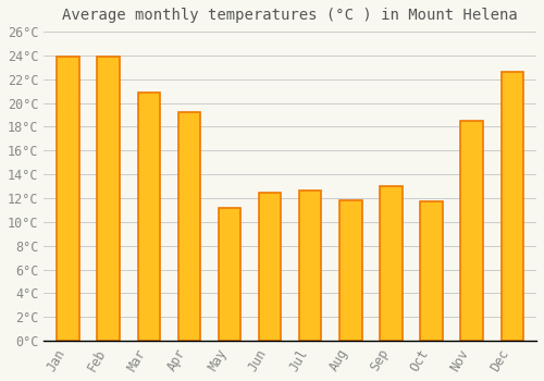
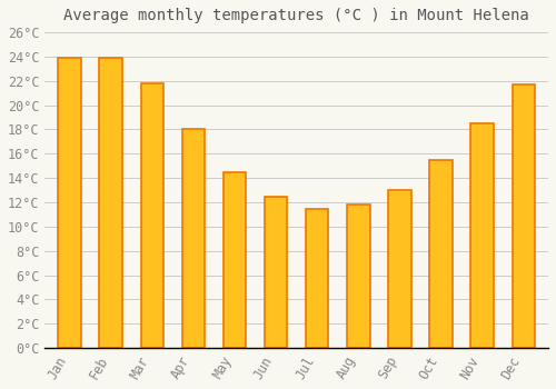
Mar: 20.9°C -> 21.8°C
Apr: 19.2°C -> 18.0°C
May: 11.2°C -> 14.5°C
Jul: 12.6°C -> 11.5°C
Oct: 11.7°C -> 15.5°C
Dec: 22.6°C -> 21.7°C
